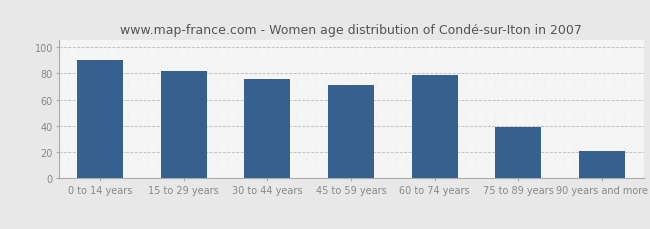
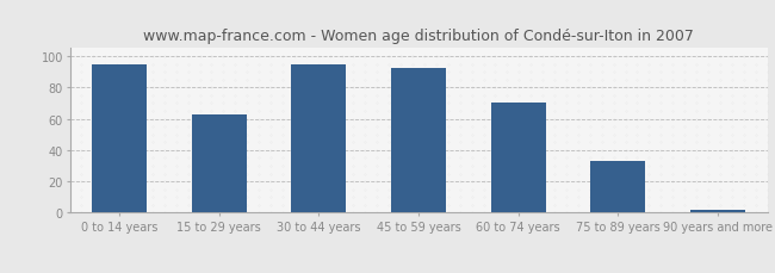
0 to 14 years: 90 -> 95
15 to 29 years: 82 -> 63
30 to 44 years: 76 -> 95
45 to 59 years: 71 -> 92
60 to 74 years: 79 -> 70
75 to 89 years: 39 -> 33
90 years and more: 21 -> 2
